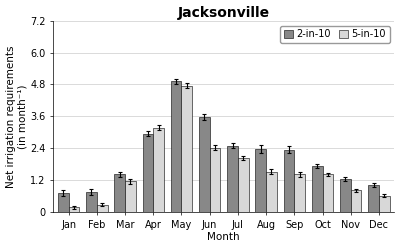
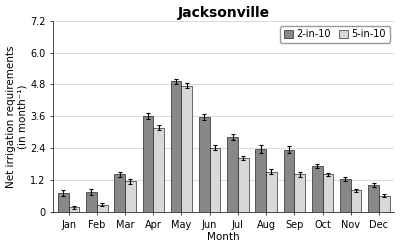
2-in-10/Apr: 2.95 -> 3.62
2-in-10/Jul: 2.50 -> 2.82
